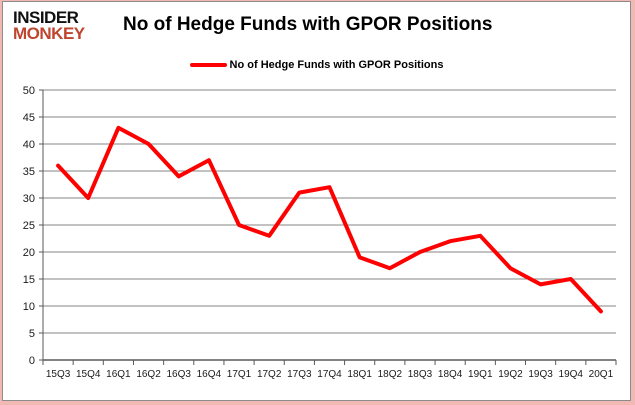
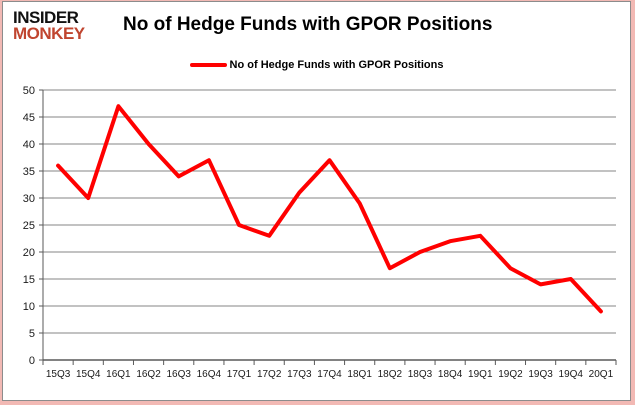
16Q1: 43 -> 47
17Q4: 32 -> 37
18Q1: 19 -> 29
